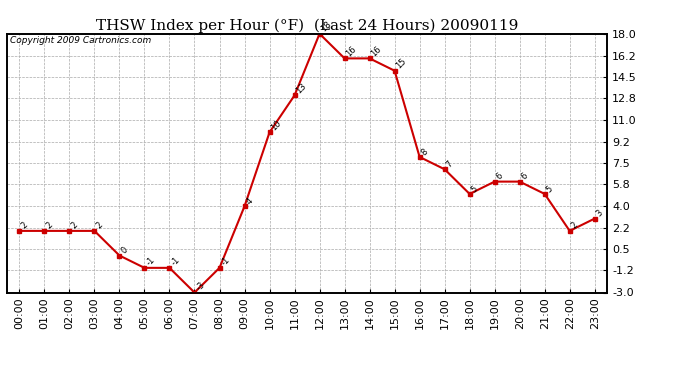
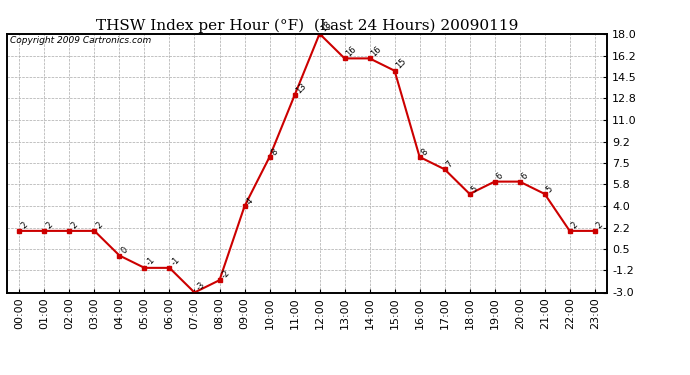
08:00: -1 -> -2
10:00: 10 -> 8
23:00: 3 -> 2
